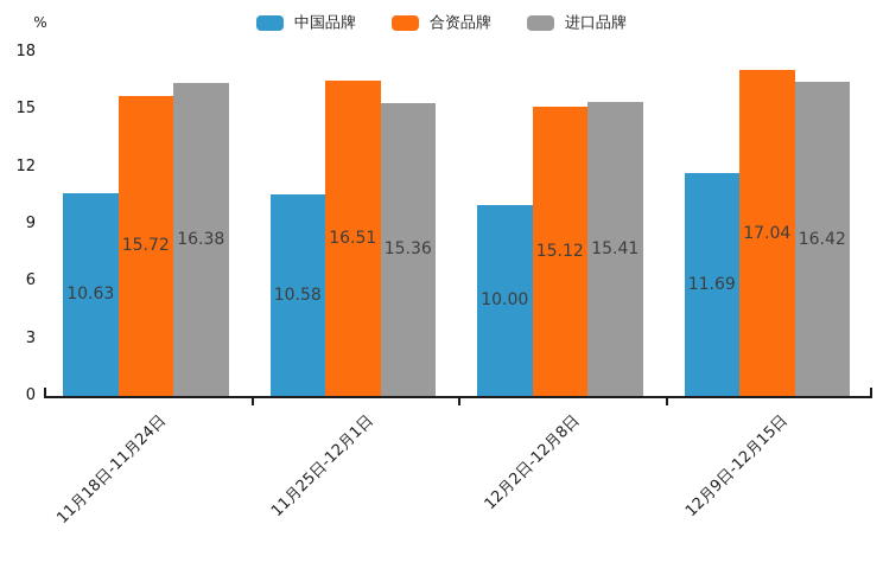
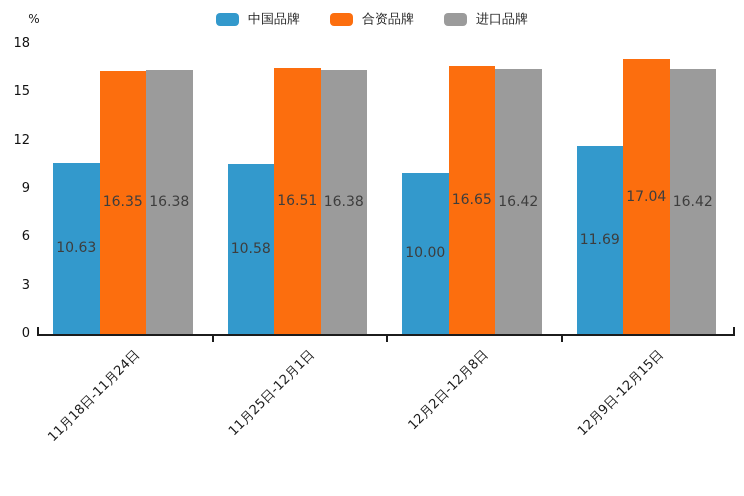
合资品牌/11月18日-11月24日: 15.72 -> 16.35
进口品牌/11月25日-12月1日: 15.36 -> 16.38
合资品牌/12月2日-12月8日: 15.12 -> 16.65
进口品牌/12月2日-12月8日: 15.41 -> 16.42
